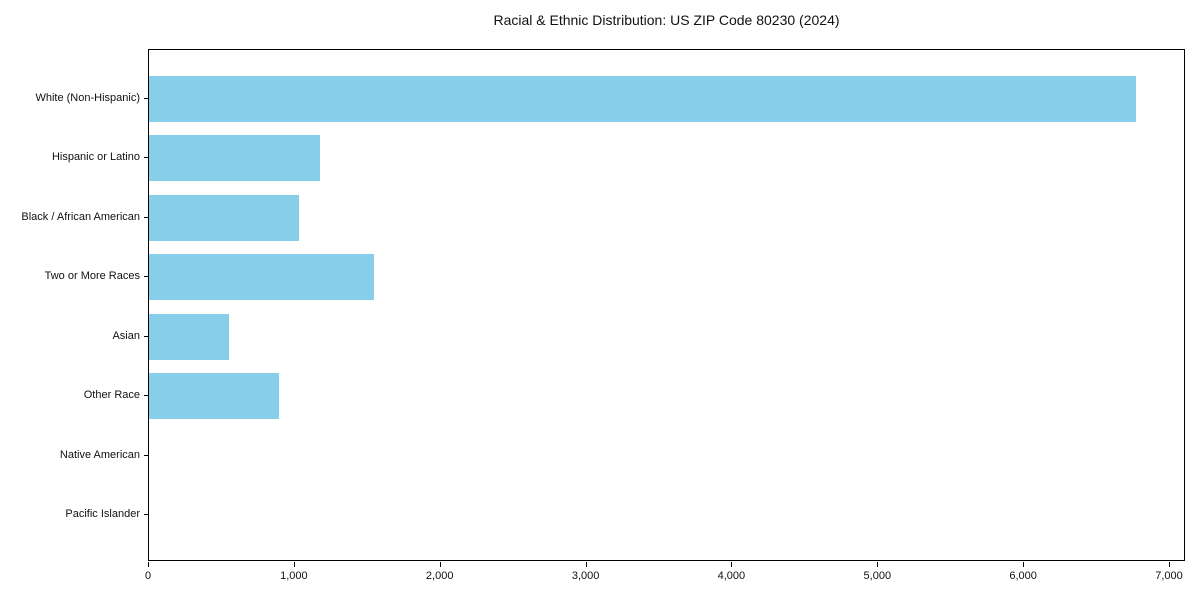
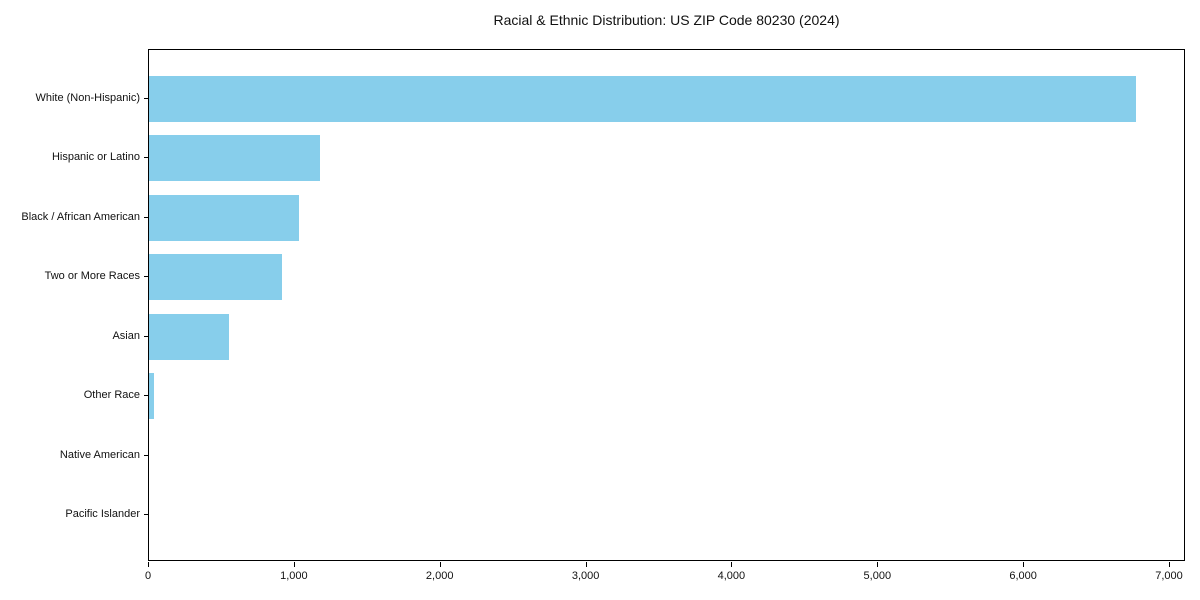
Two or More Races: 1540 -> 910
Other Race: 890 -> 40
